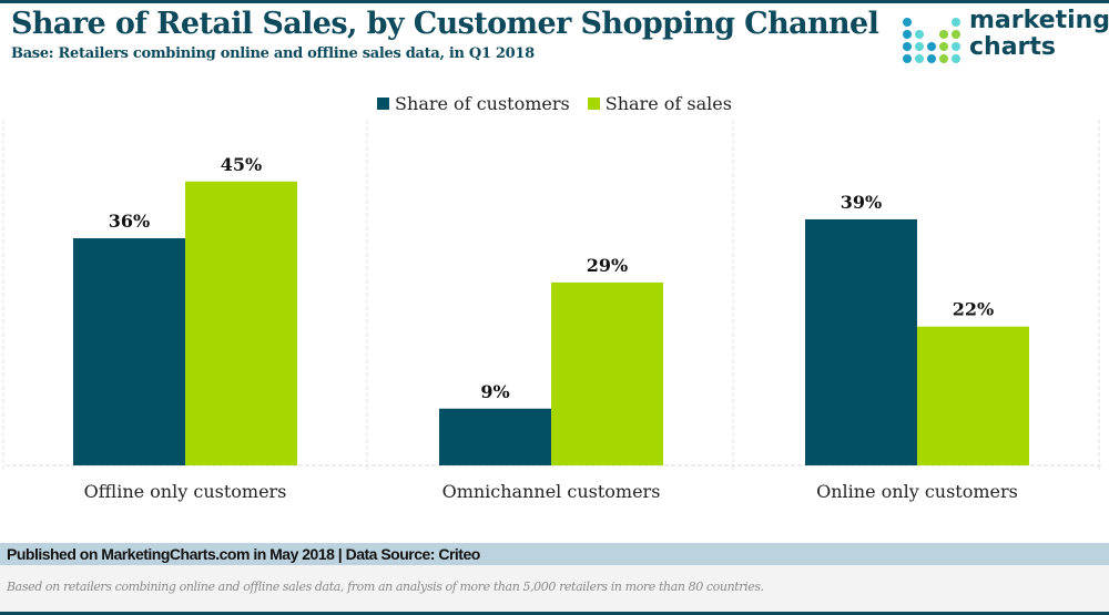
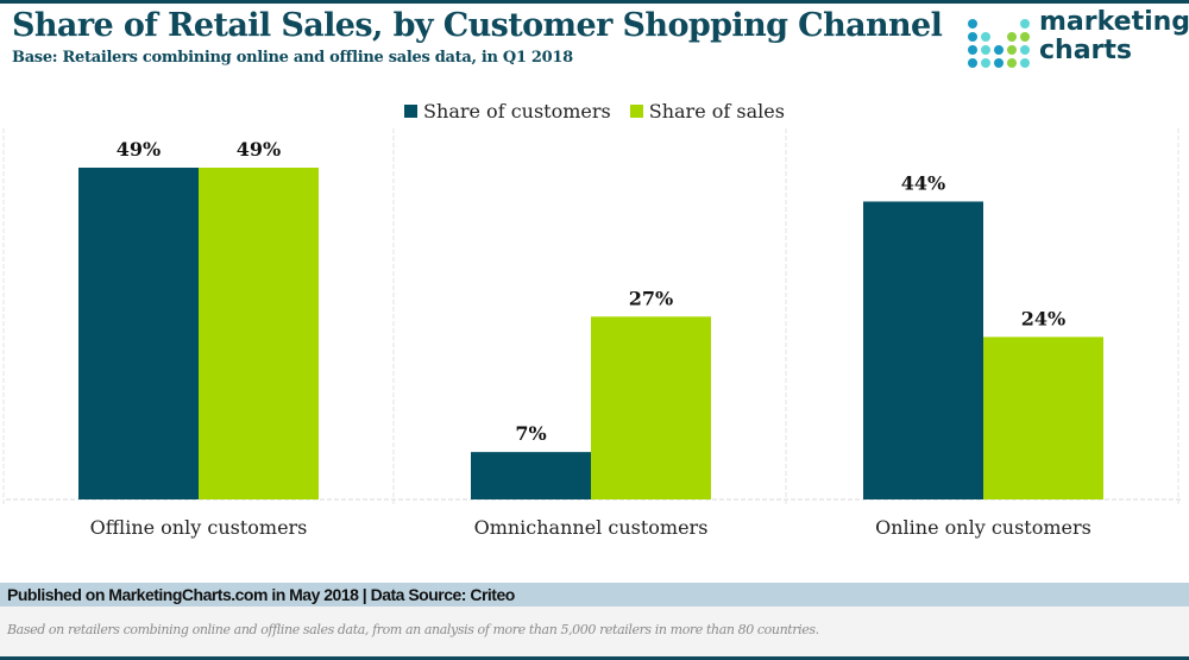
Share of customers/Offline only customers: 36% -> 49%
Share of sales/Offline only customers: 45% -> 49%
Share of customers/Omnichannel customers: 9% -> 7%
Share of sales/Omnichannel customers: 29% -> 27%
Share of customers/Online only customers: 39% -> 44%
Share of sales/Online only customers: 22% -> 24%
